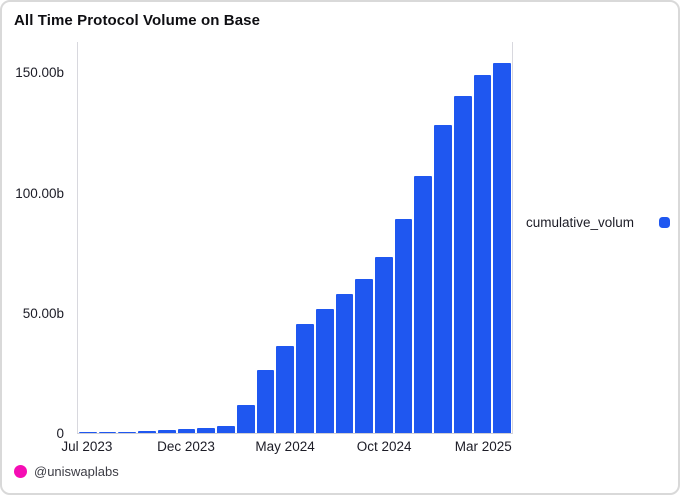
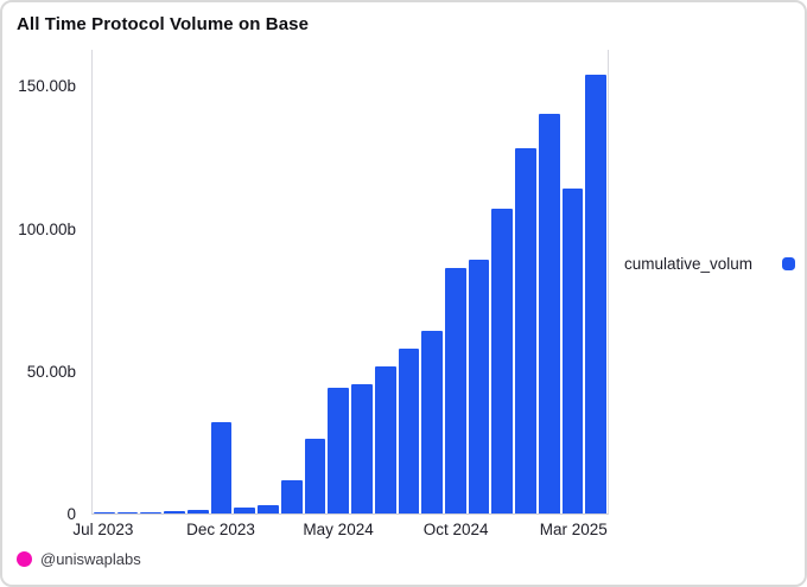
Dec 2023: 2b -> 32b
May 2024: 36b -> 44b
Oct 2024: 73b -> 86b
Mar 2025: 149b -> 114b
